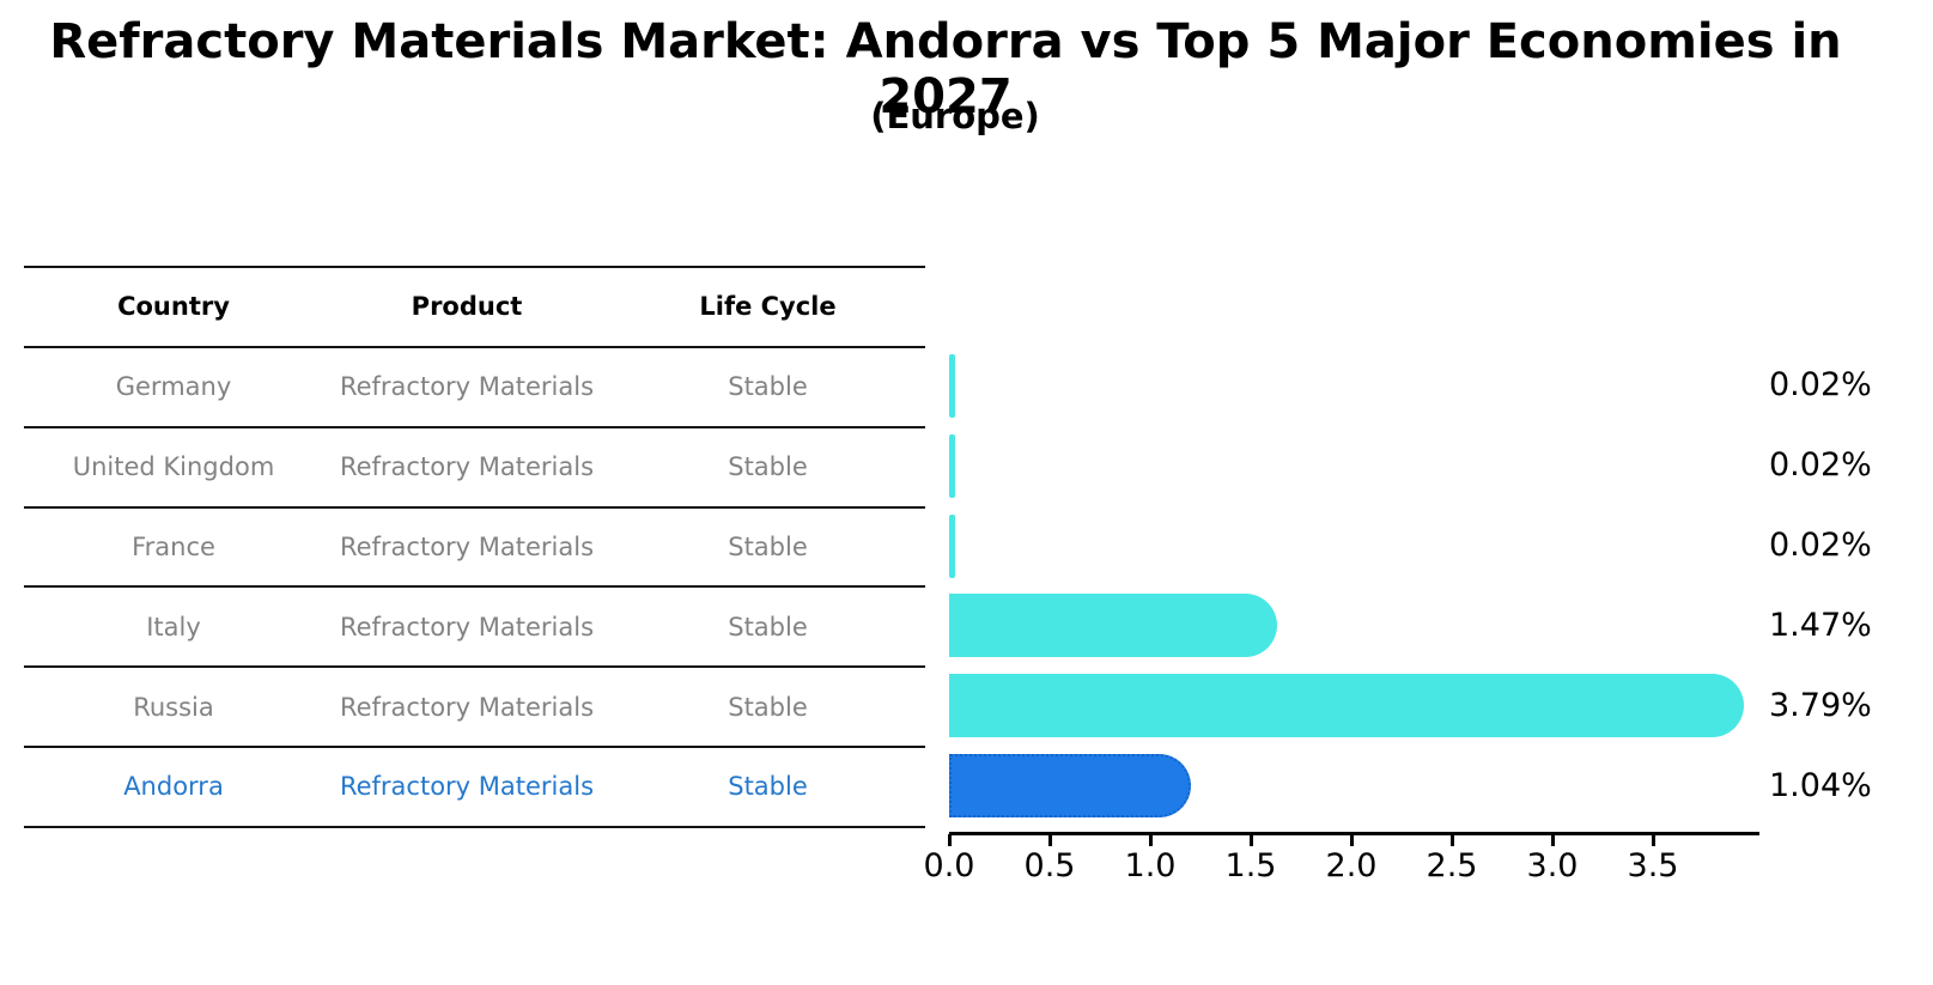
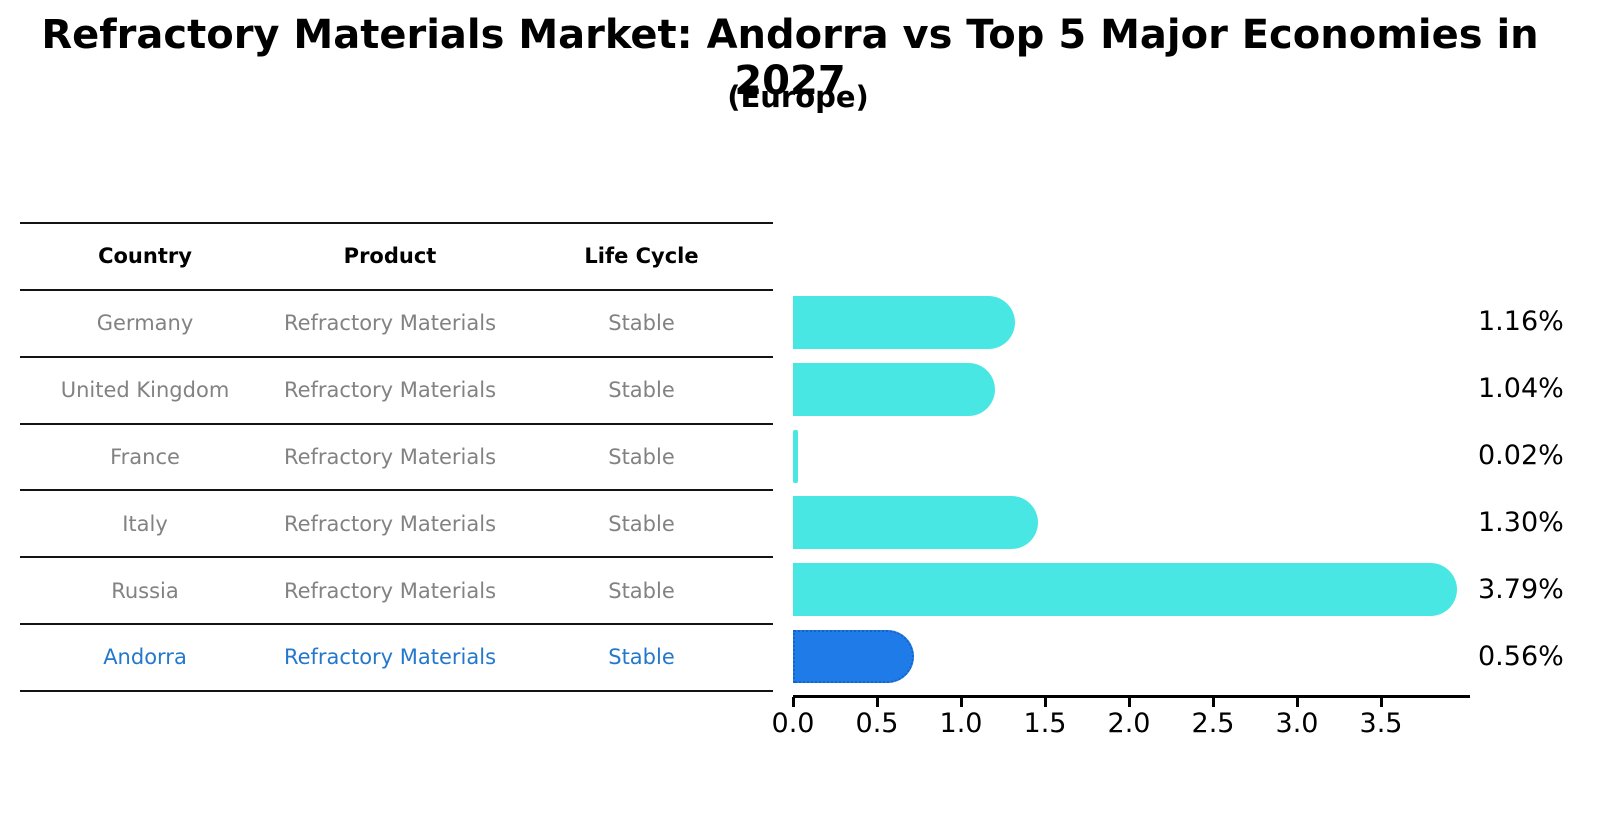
Germany: 0.02% -> 1.16%
United Kingdom: 0.02% -> 1.04%
Italy: 1.47% -> 1.30%
Andorra: 1.04% -> 0.56%
